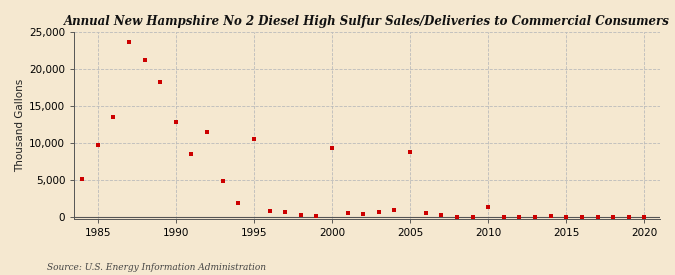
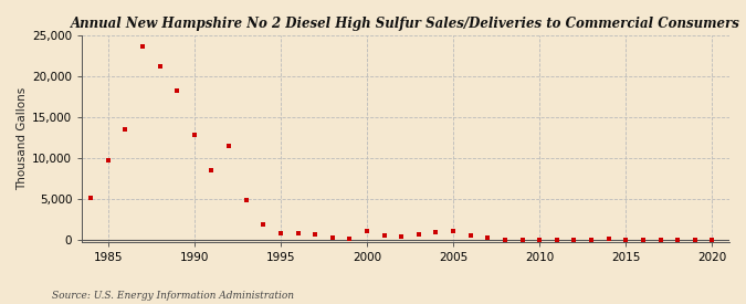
1995: 10,600 -> 800
2000: 9,400 -> 1,100
2005: 8,800 -> 1,200
2010: 1,400 -> 100
